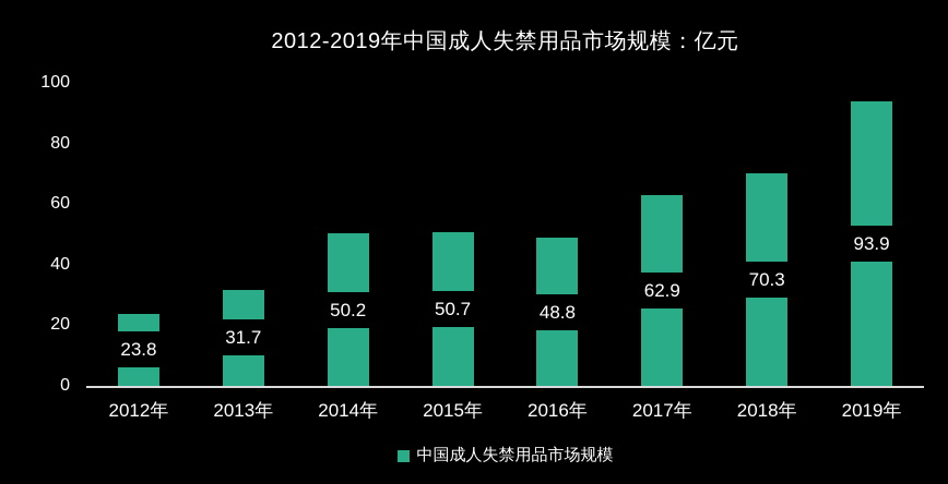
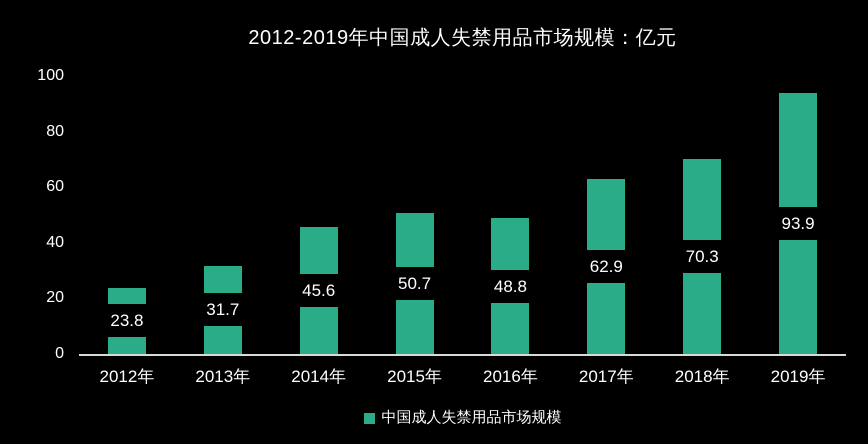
2014年: 50.2 -> 45.6
